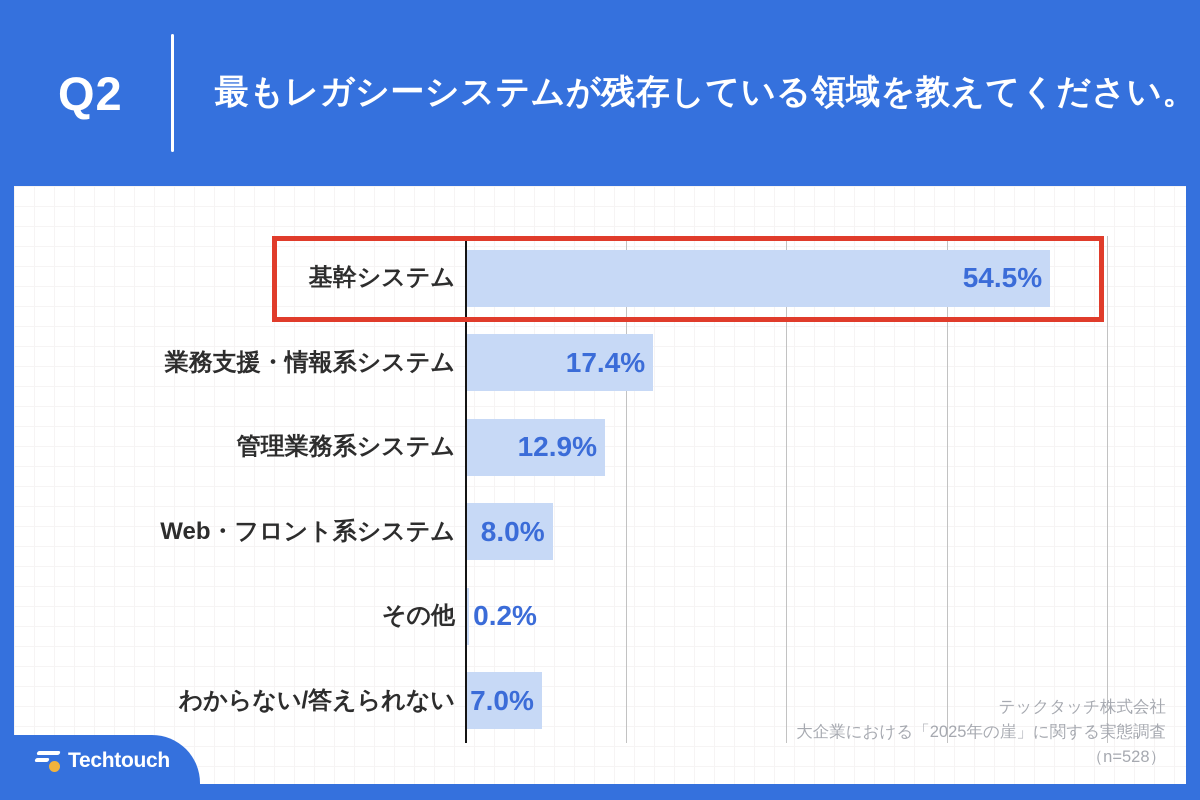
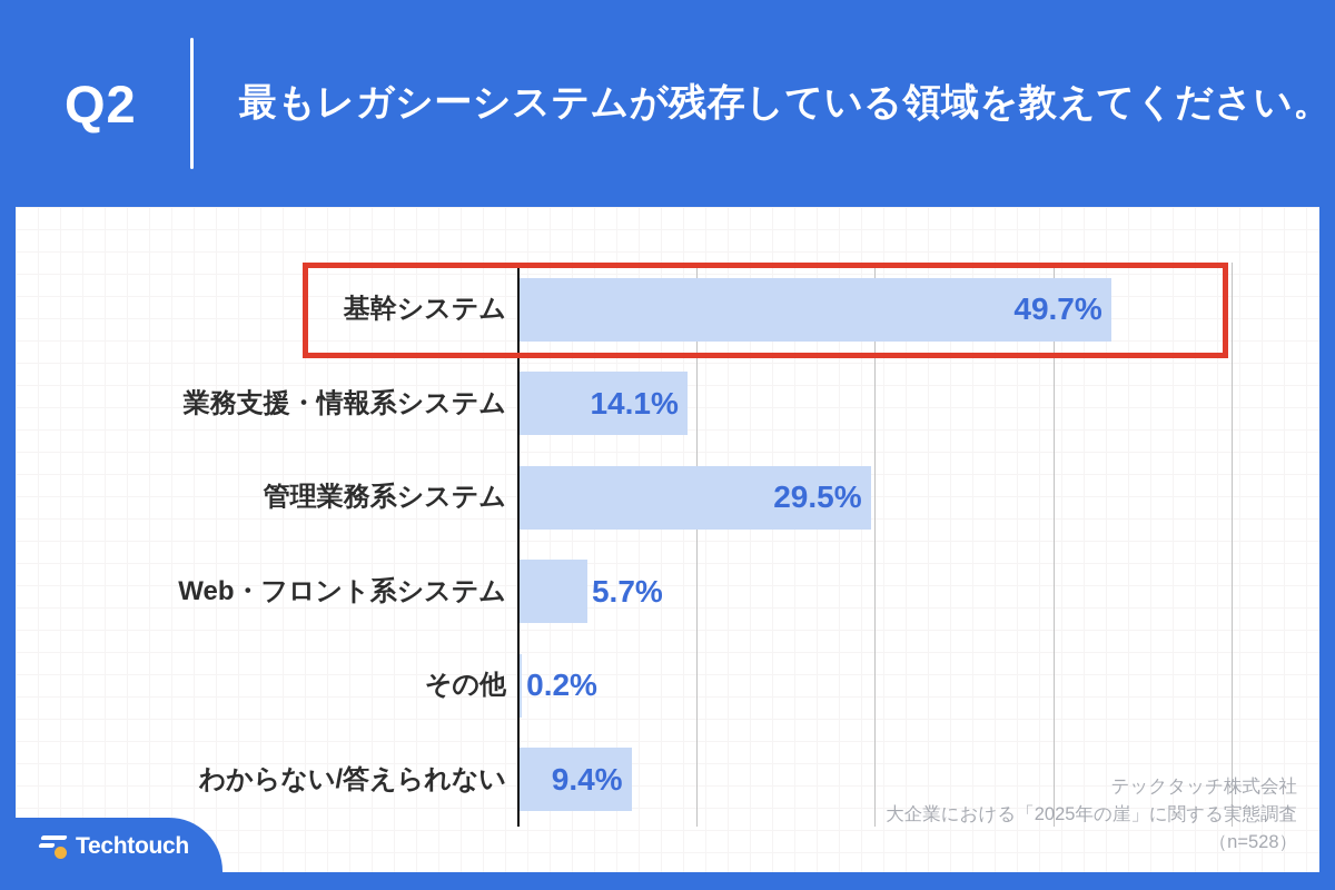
基幹システム: 54.5% -> 49.7%
業務支援・情報系システム: 17.4% -> 14.1%
管理業務系システム: 12.9% -> 29.5%
Web・フロント系システム: 8.0% -> 5.7%
わからない/答えられない: 7.0% -> 9.4%
